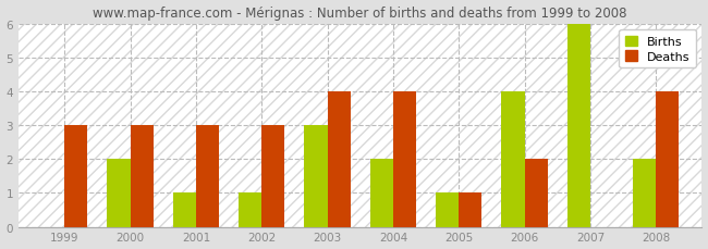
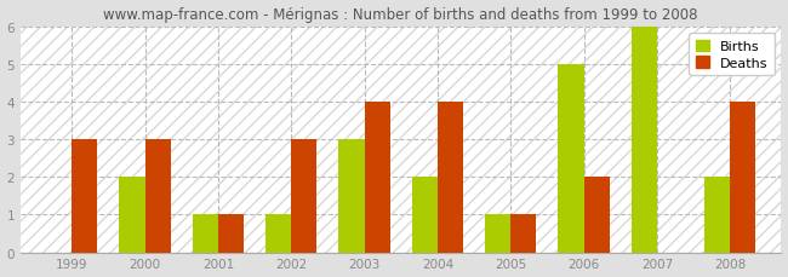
Deaths/2001: 3 -> 1
Births/2006: 4 -> 5
